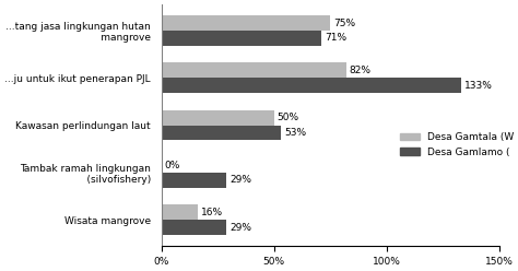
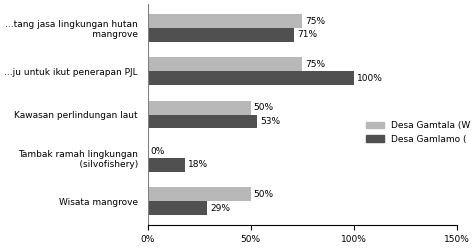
Desa Gamtala (W/...ju untuk ikut penerapan PJL: 82% -> 75%
Desa Gamlamo (/...ju untuk ikut penerapan PJL: 133% -> 100%
Desa Gamlamo (/Tambak ramah lingkungan (silvofishery): 29% -> 18%
Desa Gamtala (W/Wisata mangrove: 16% -> 50%
